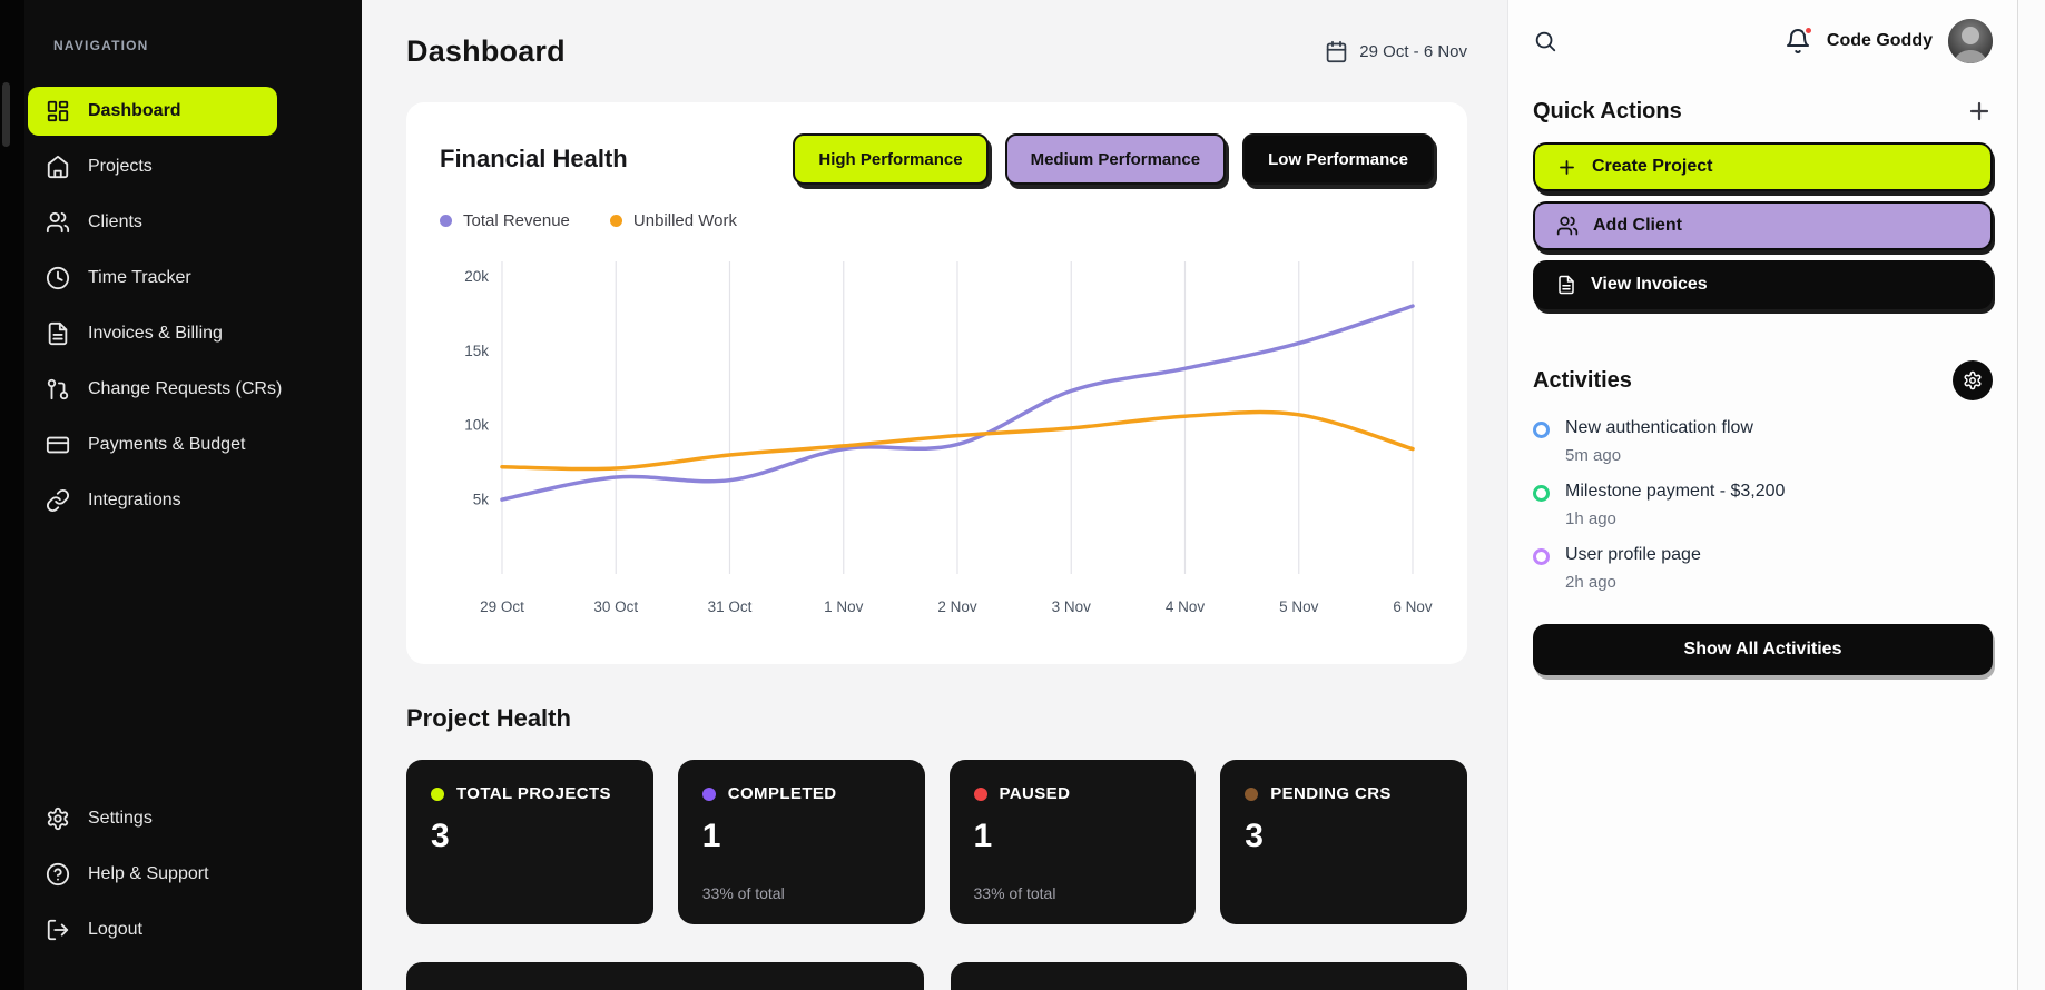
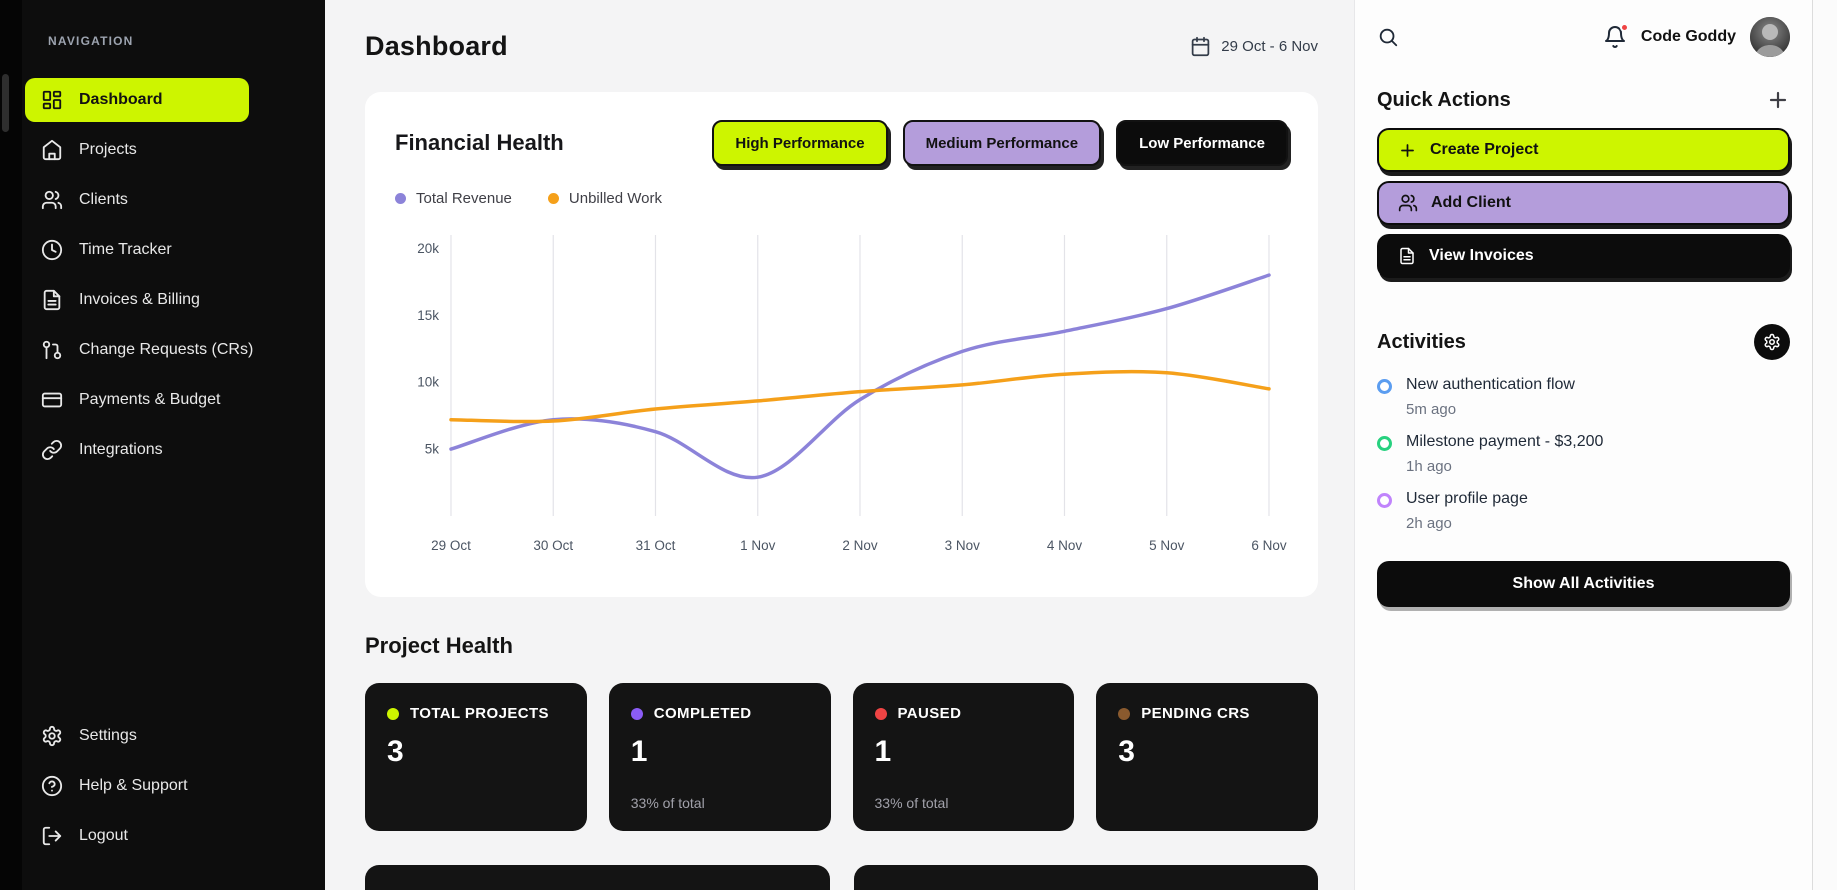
Total Revenue/30 Oct: 6.5k -> 7.2k
Total Revenue/1 Nov: 8.4k -> 2.9k
Unbilled Work/6 Nov: 8.4k -> 9.5k
